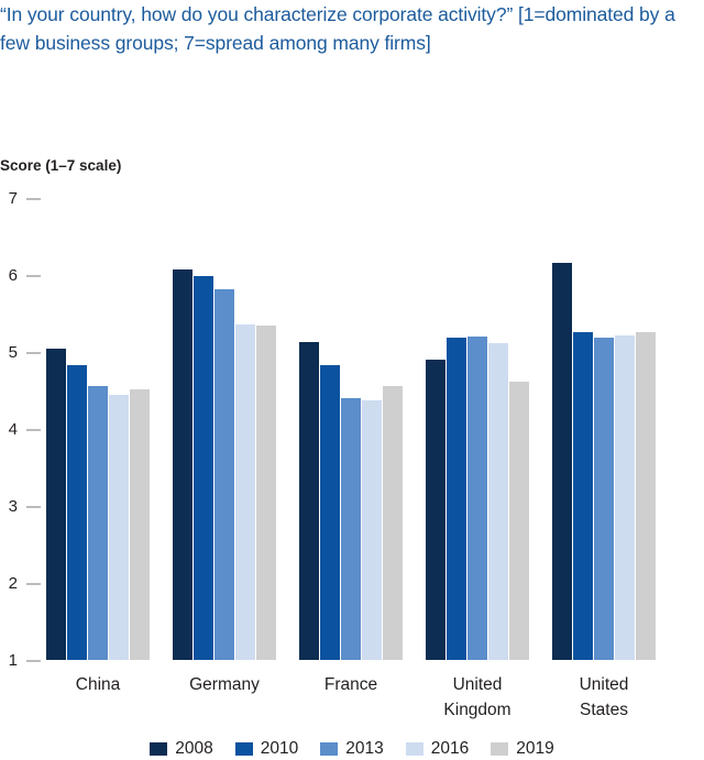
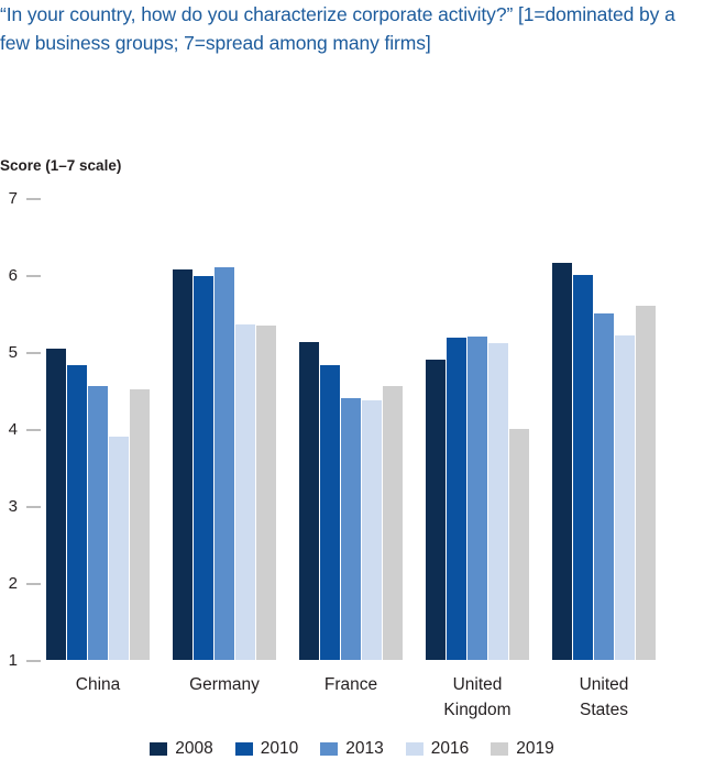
2016/China: 4.4 -> 3.9
2013/Germany: 5.8 -> 6.1
2019/United Kingdom: 4.6 -> 4.0
2010/United States: 5.3 -> 6.0
2013/United States: 5.2 -> 5.5
2019/United States: 5.3 -> 5.6
